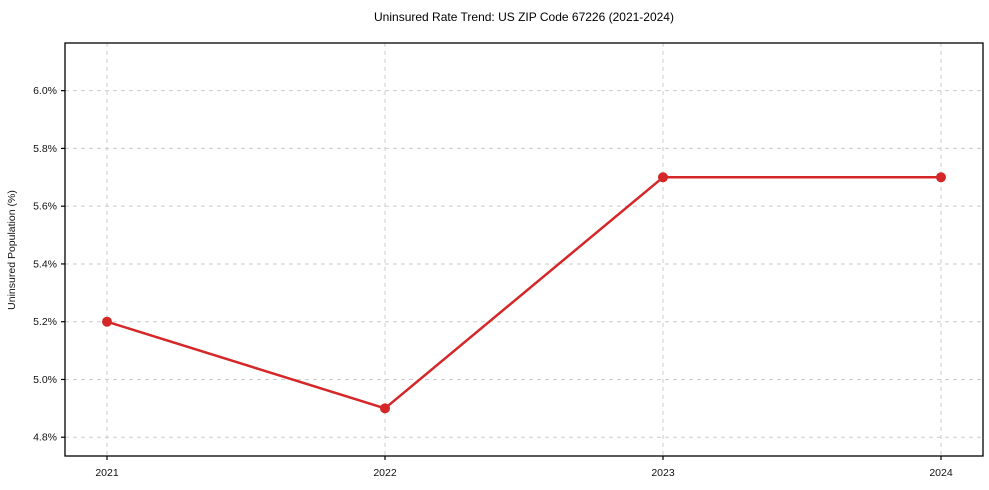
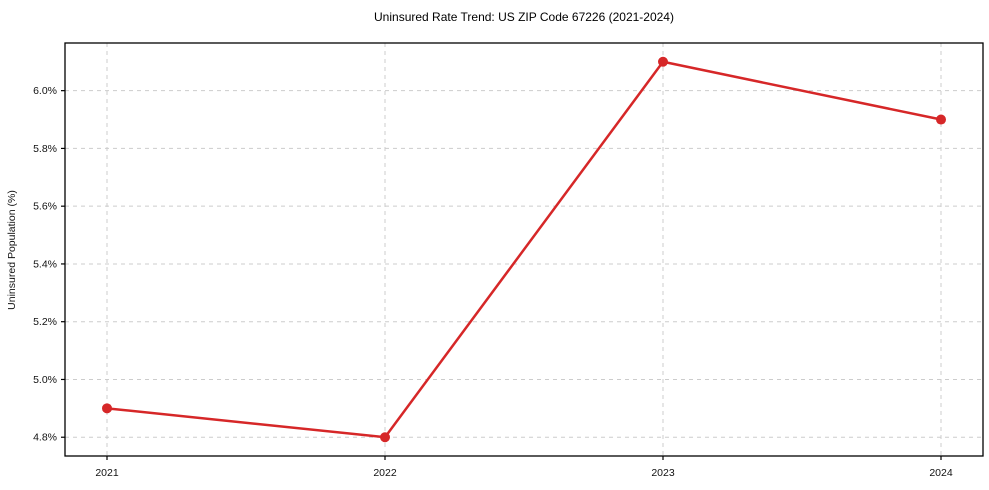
2021: 5.2% -> 4.9%
2022: 4.9% -> 4.8%
2023: 5.7% -> 6.1%
2024: 5.7% -> 5.9%
